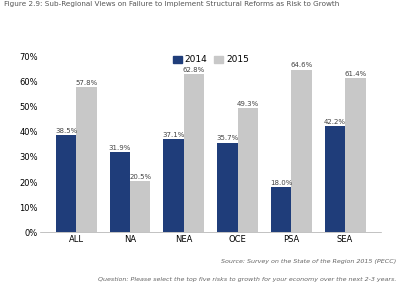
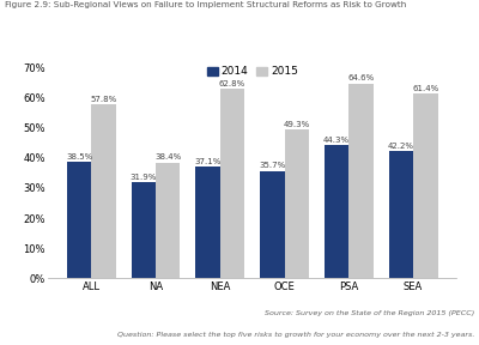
2015/NA: 20.5% -> 38.4%
2014/PSA: 18.0% -> 44.3%
